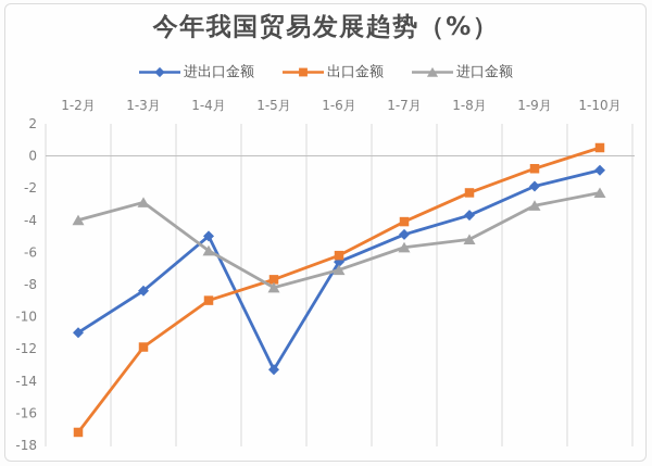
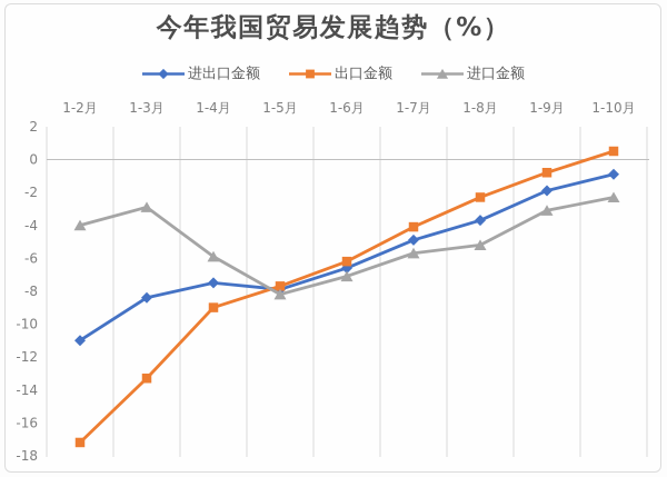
出口金额/1-3月: -11.9 -> -13.3
进出口金额/1-4月: -5.0 -> -7.5
进出口金额/1-5月: -13.3 -> -7.9
